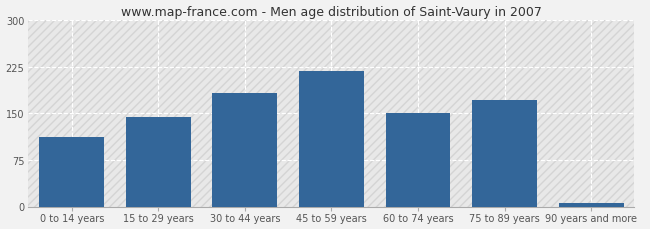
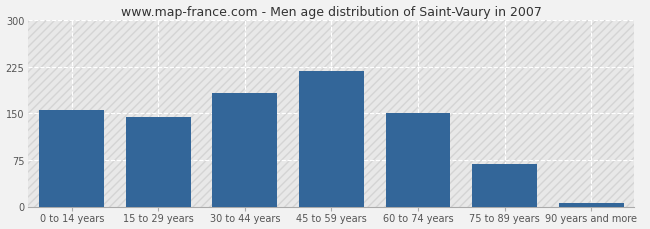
0 to 14 years: 112 -> 155
75 to 89 years: 172 -> 68
